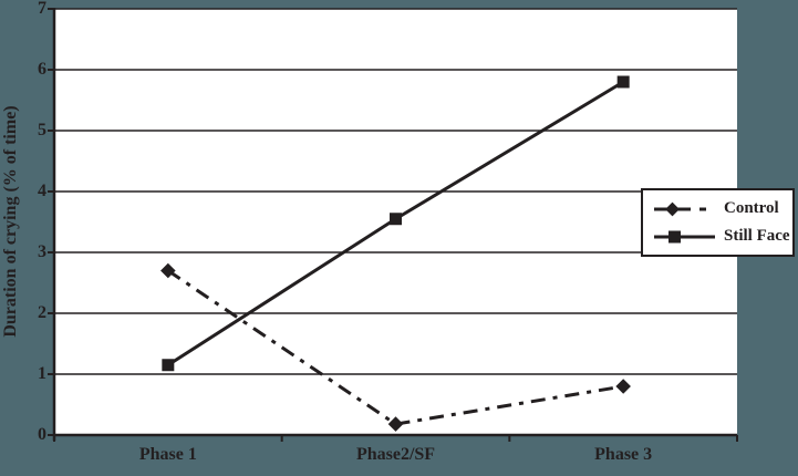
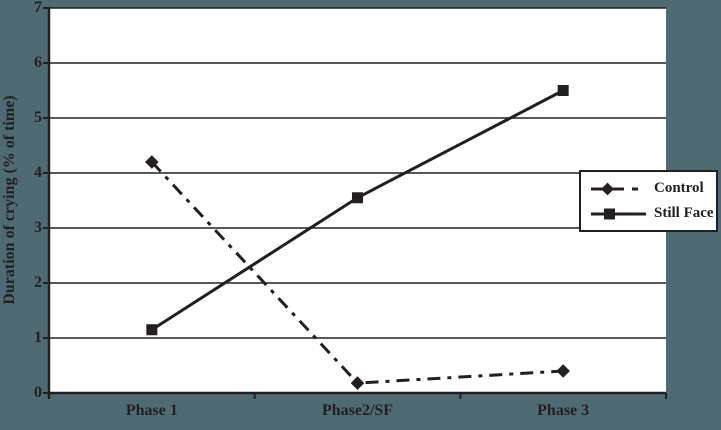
Control/Phase 1: 2.7 -> 4.2
Control/Phase 3: 0.8 -> 0.4
Still Face/Phase 3: 5.8 -> 5.5
